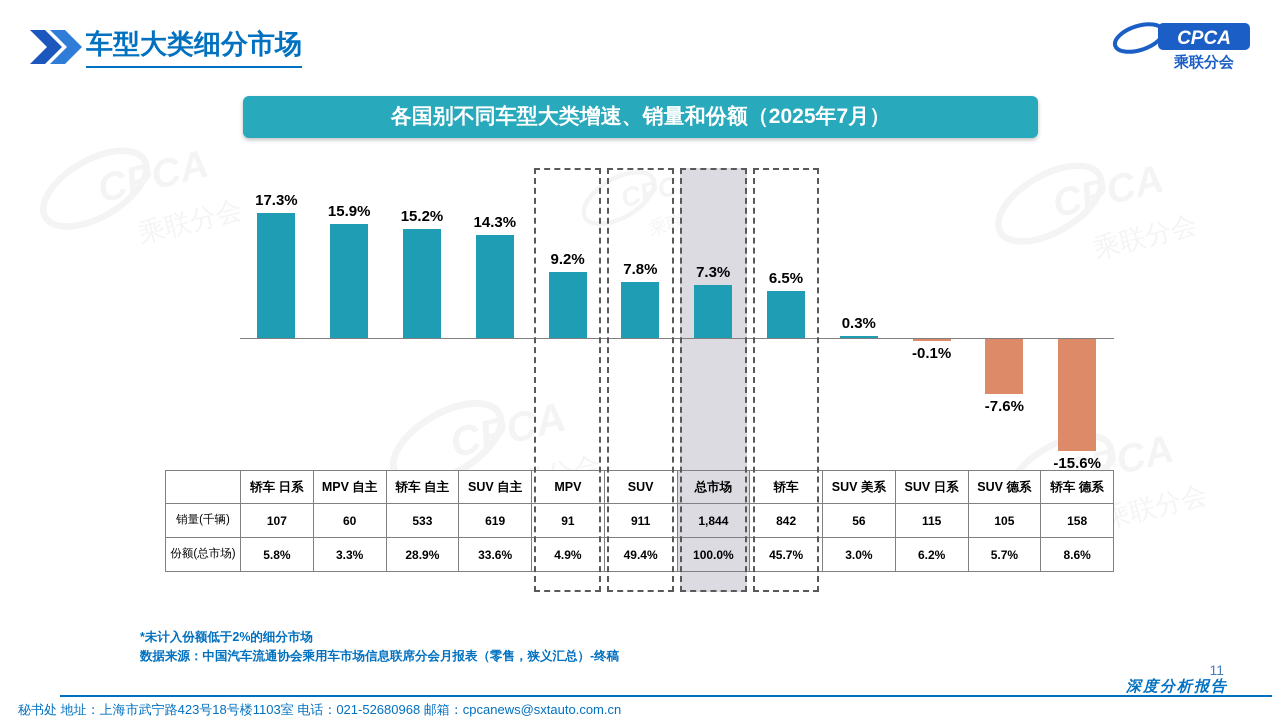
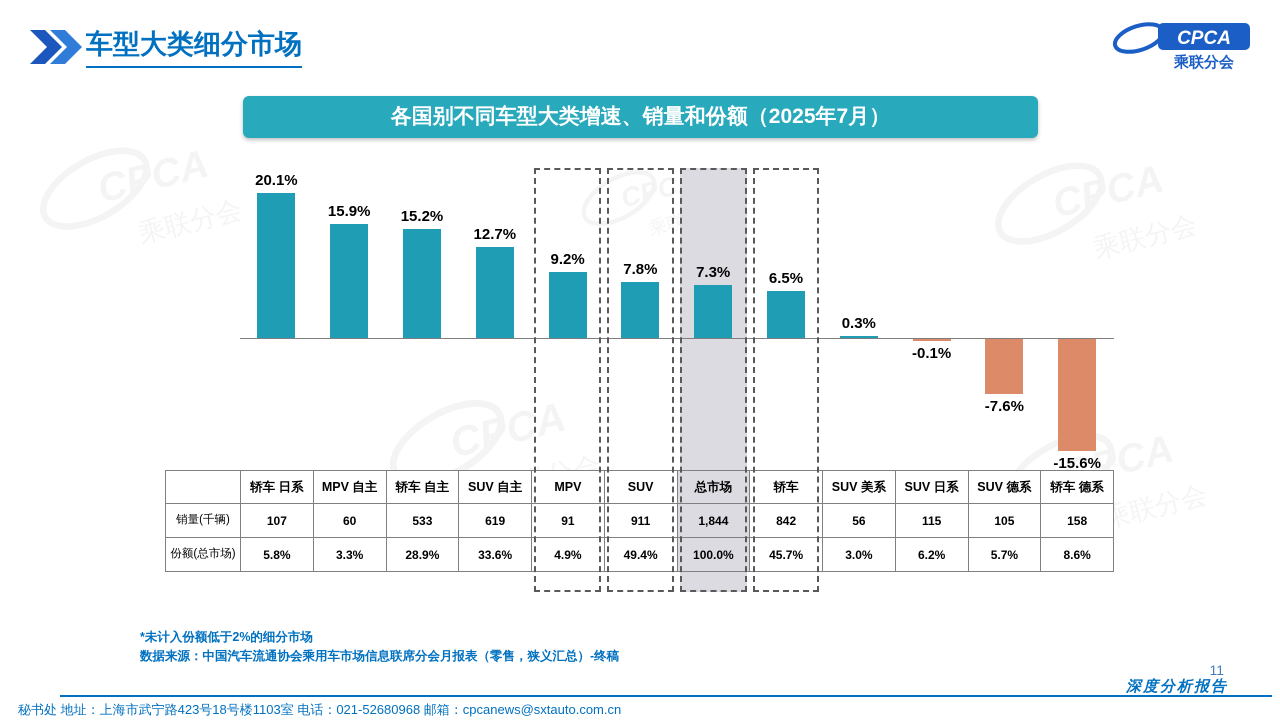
轿车 日系: 17.3% -> 20.1%
SUV 自主: 14.3% -> 12.7%
